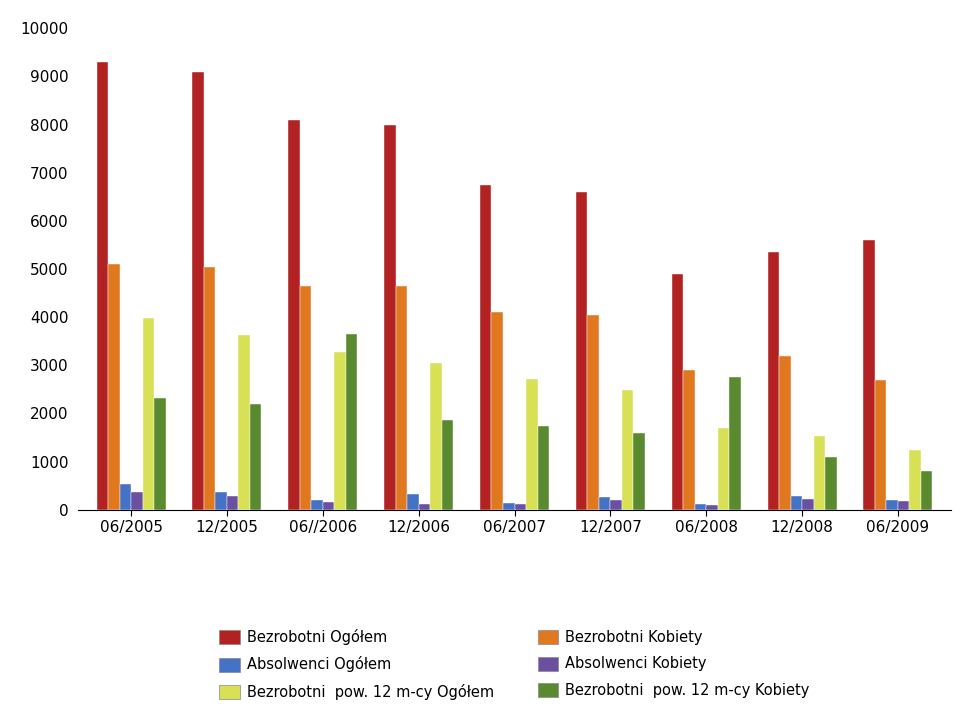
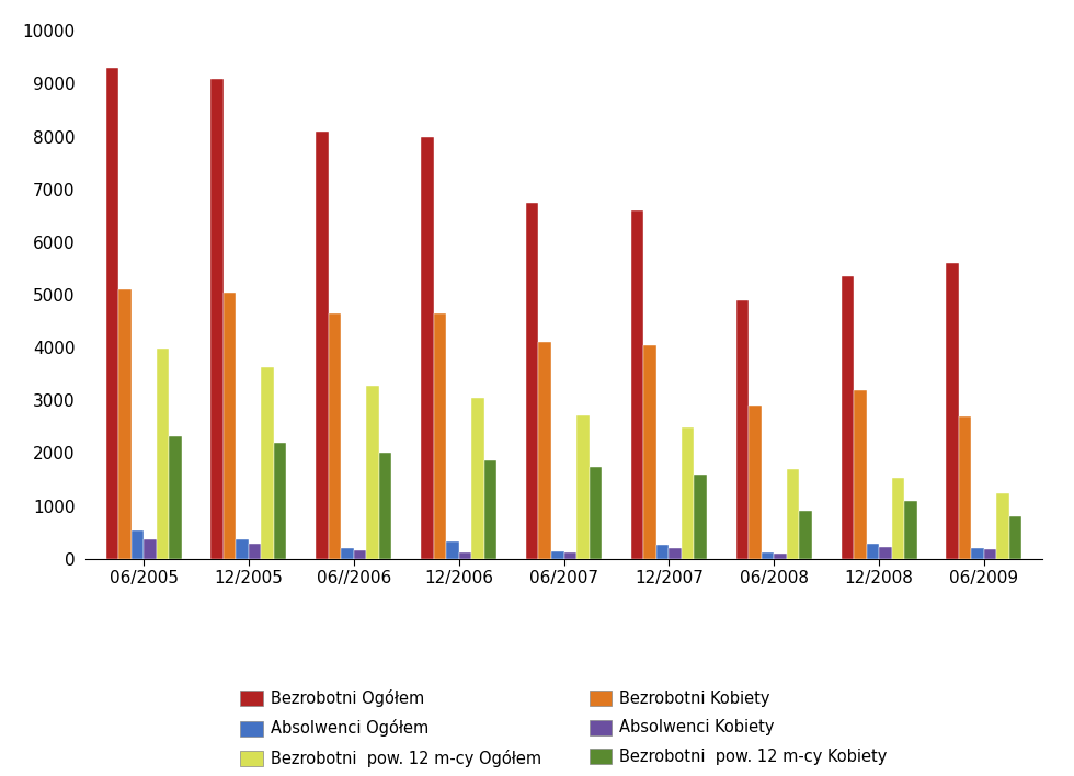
Bezrobotni pow. 12 m-cy Kobiety/06//2006: 3650 -> 2000
Bezrobotni pow. 12 m-cy Kobiety/06/2008: 2750 -> 900
